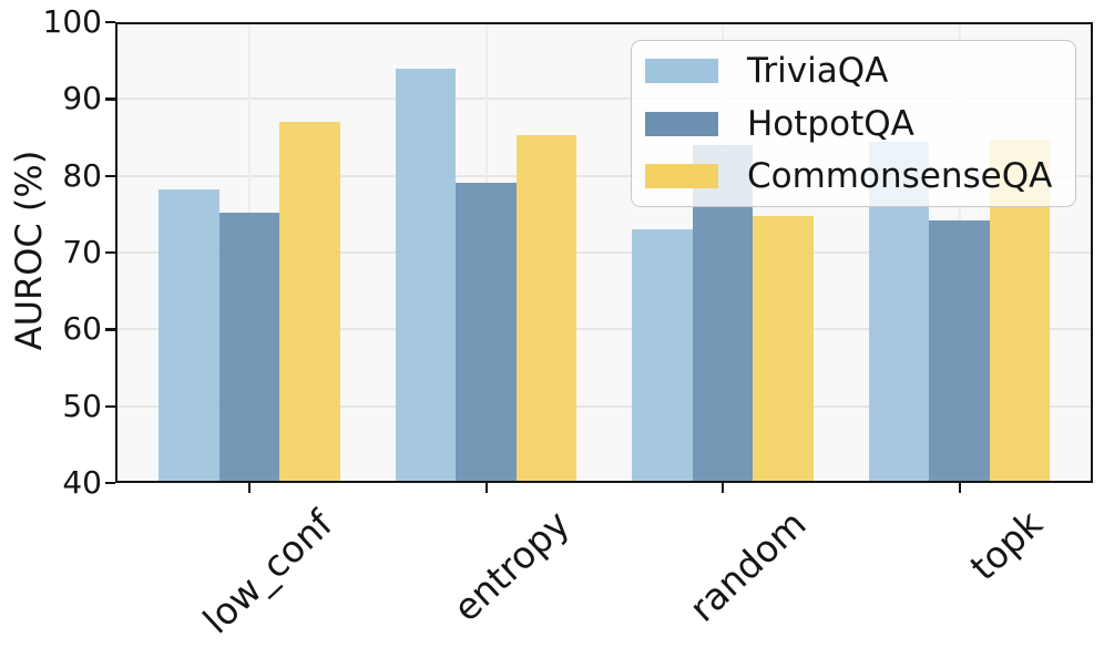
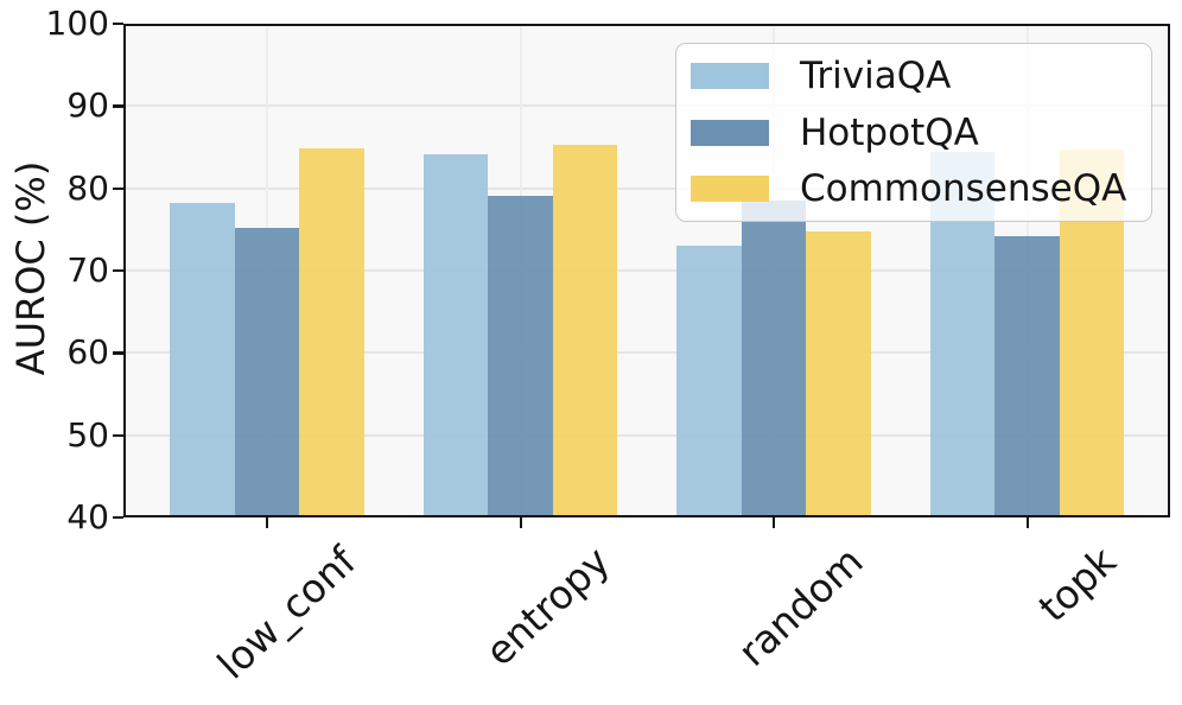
CommonsenseQA/low_conf: 87 -> 85
TriviaQA/entropy: 94 -> 84
HotpotQA/random: 84 -> 78
